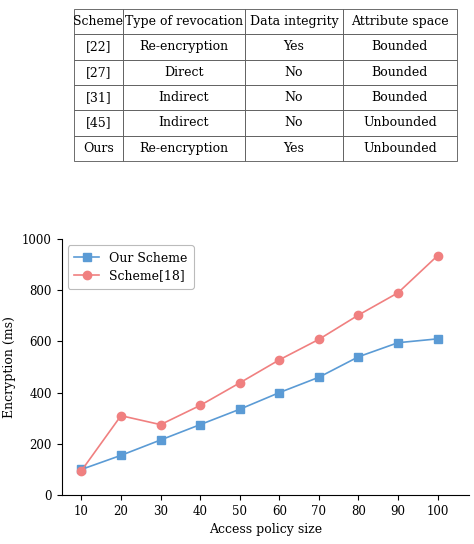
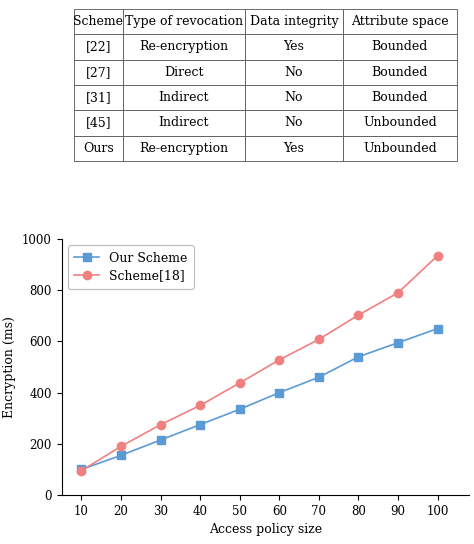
Scheme[18]/20: 310 -> 190
Our Scheme/100: 610 -> 650
